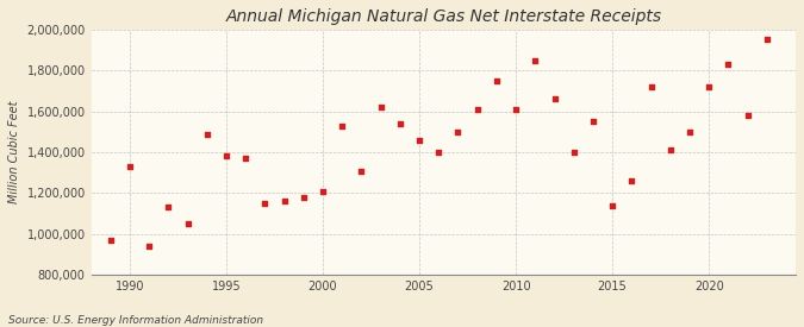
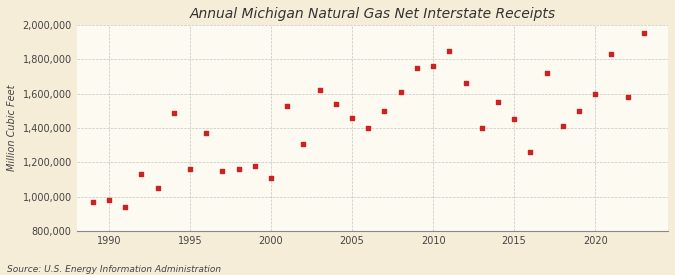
1990: 1,330,000 -> 980,000
1995: 1,380,000 -> 1,160,000
2000: 1,210,000 -> 1,110,000
2010: 1,610,000 -> 1,760,000
2015: 1,140,000 -> 1,450,000
2020: 1,720,000 -> 1,600,000
